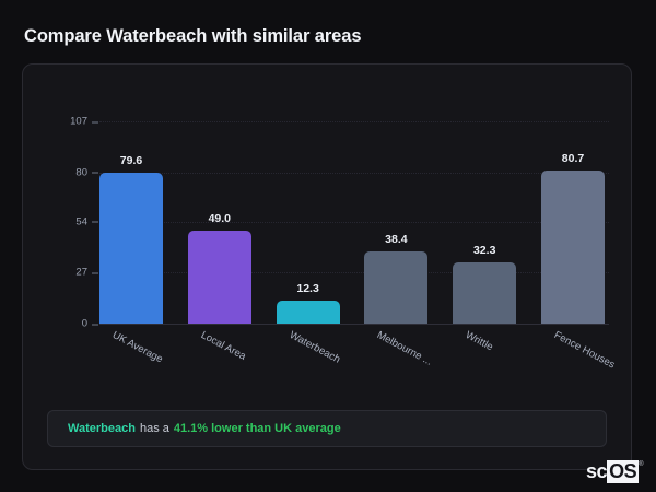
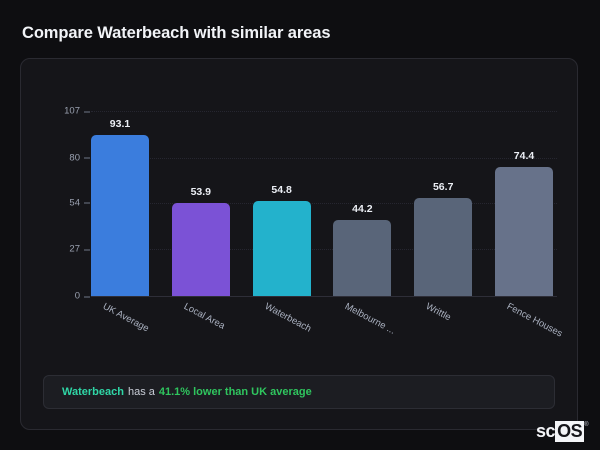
UK Average: 79.6 -> 93.1
Local Area: 49.0 -> 53.9
Waterbeach: 12.3 -> 54.8
Melbourne ...: 38.4 -> 44.2
Writtle: 32.3 -> 56.7
Fence Houses: 80.7 -> 74.4
